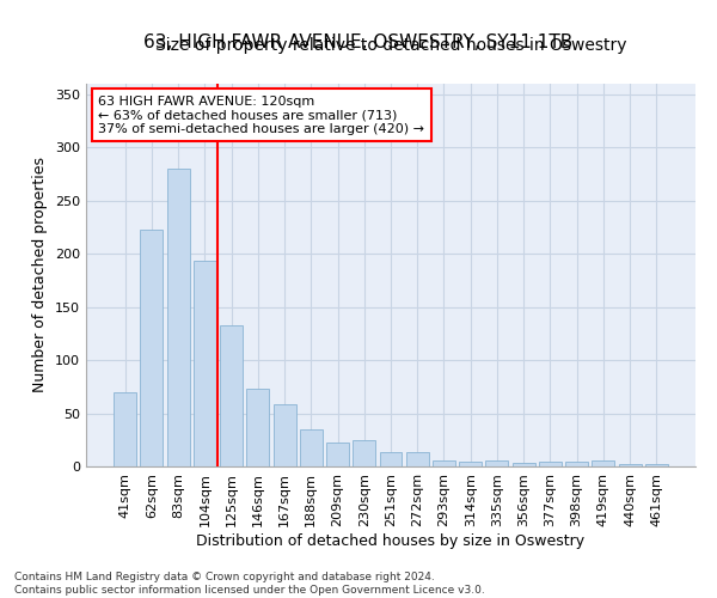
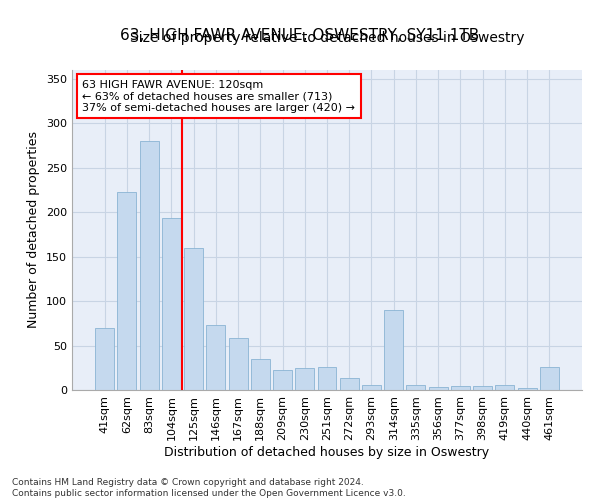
125sqm: 133 -> 160
251sqm: 14 -> 26
314sqm: 5 -> 90
461sqm: 2 -> 26
